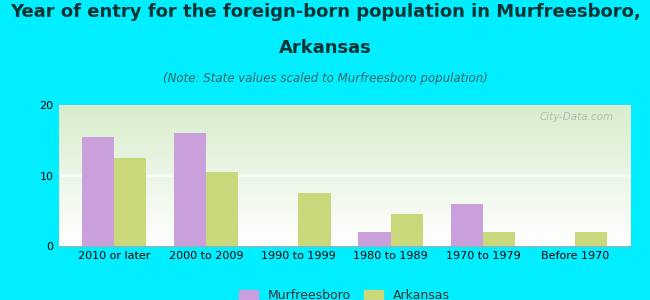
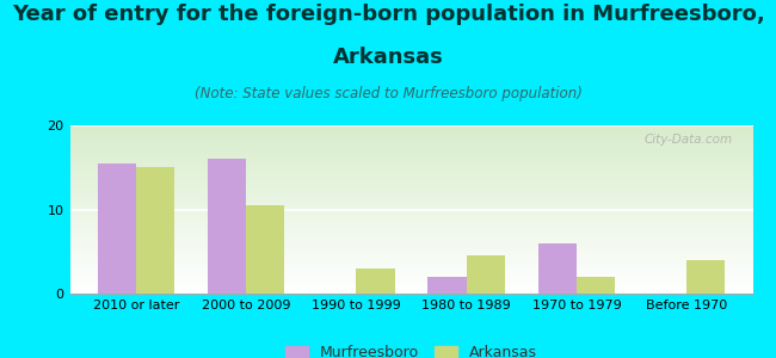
Arkansas/2010 or later: 12.5 -> 15.0
Arkansas/1990 to 1999: 7.5 -> 3.0
Arkansas/Before 1970: 2.0 -> 4.0
